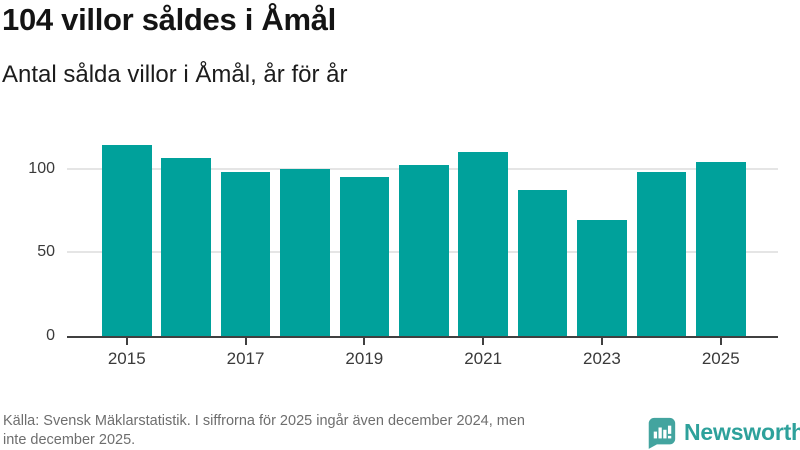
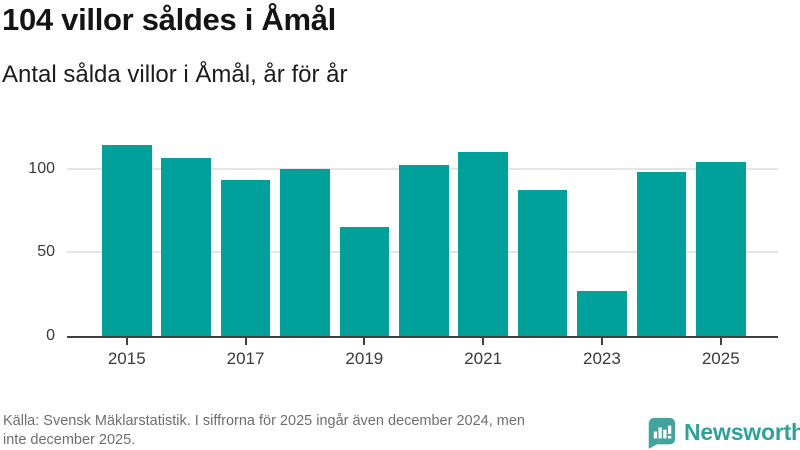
2017: 98 -> 93
2019: 95 -> 65
2023: 69 -> 27
